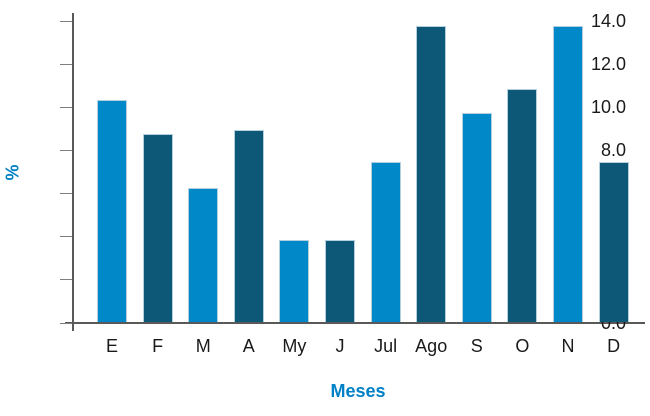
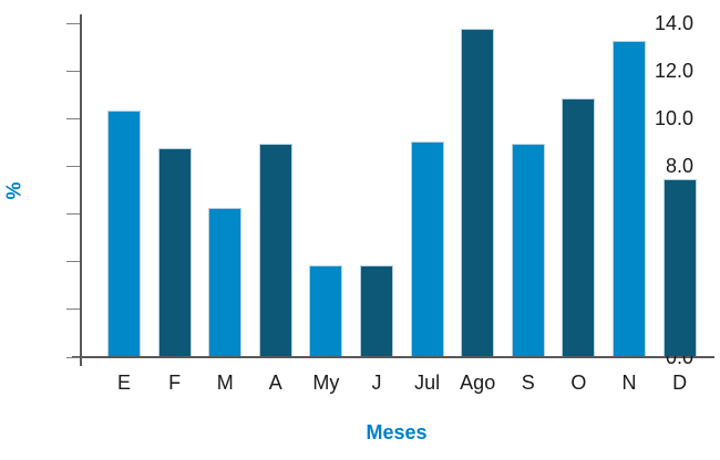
Jul: 7.4 -> 9.0
S: 9.7 -> 8.9
N: 13.7 -> 13.2
